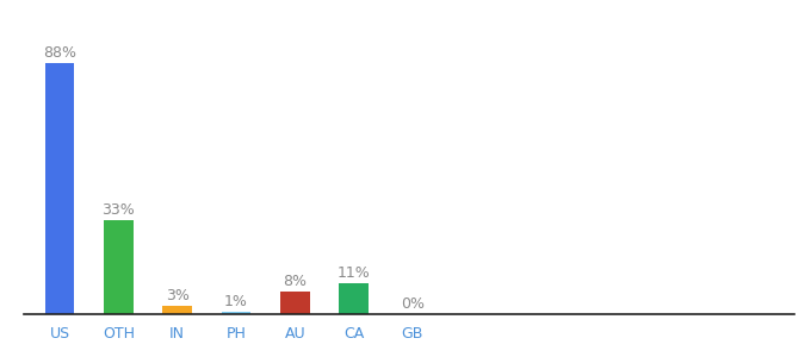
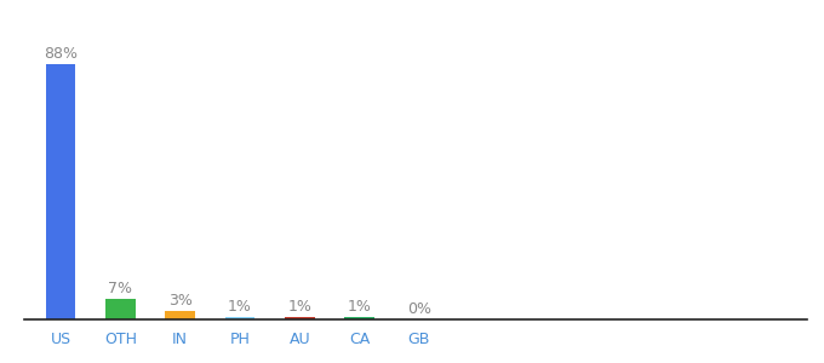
OTH: 33% -> 7%
AU: 8% -> 1%
CA: 11% -> 1%
